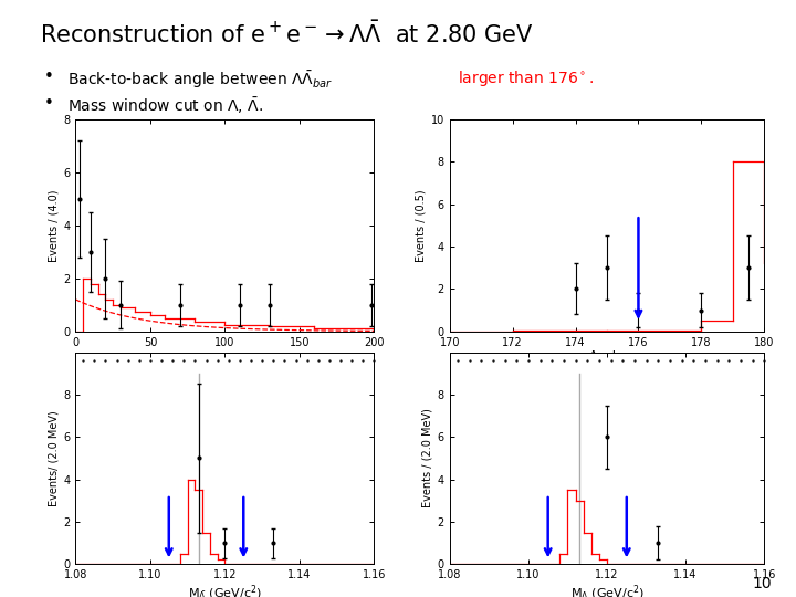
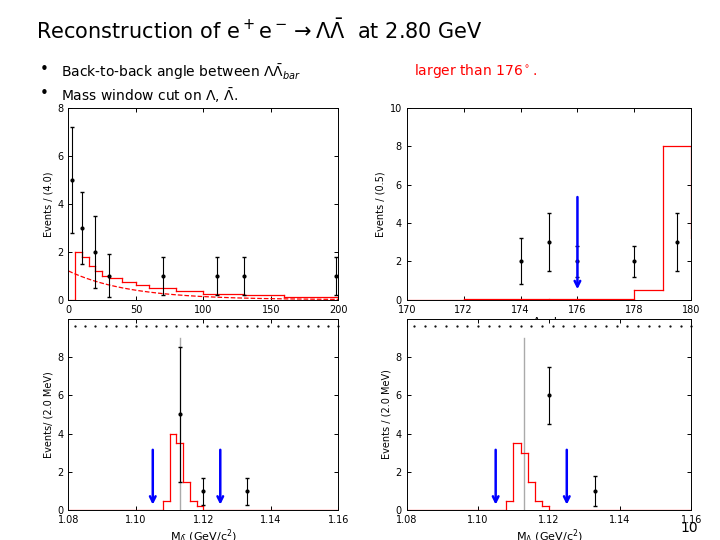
176: 1 -> 2
178: 1 -> 2
